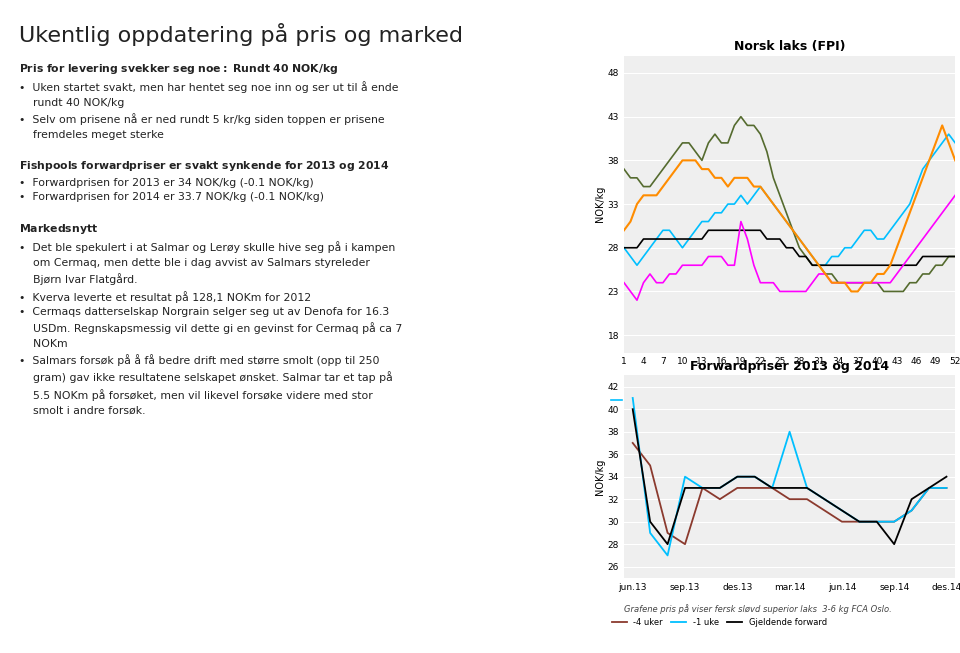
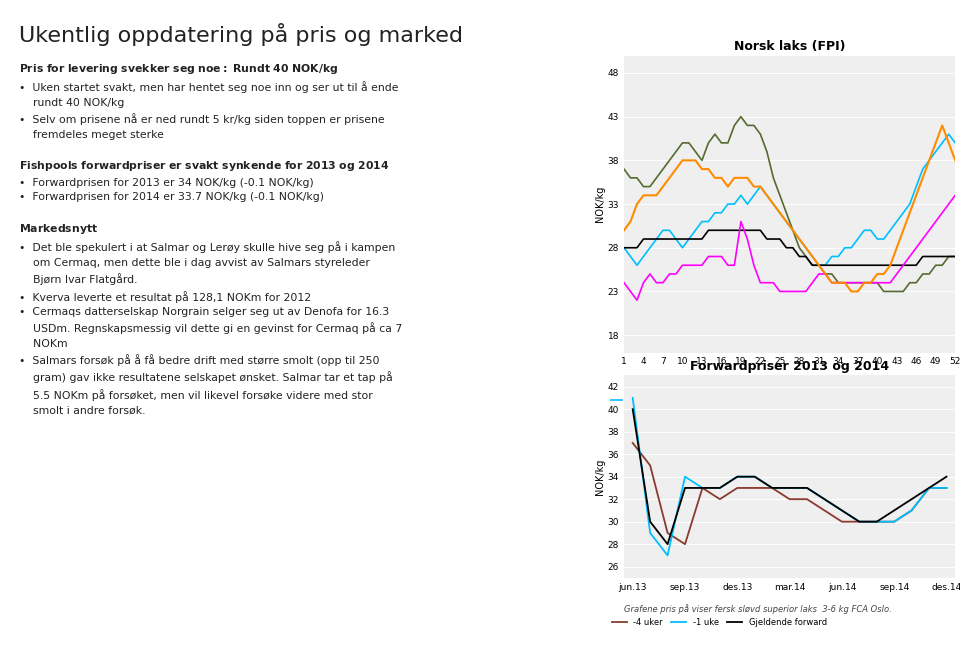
Forwardpriser 2013 og 2014/-1 uke/mar.14: 38 -> 33
Forwardpriser 2013 og 2014/Gjeldende forward/sep.14: 28 -> 31
